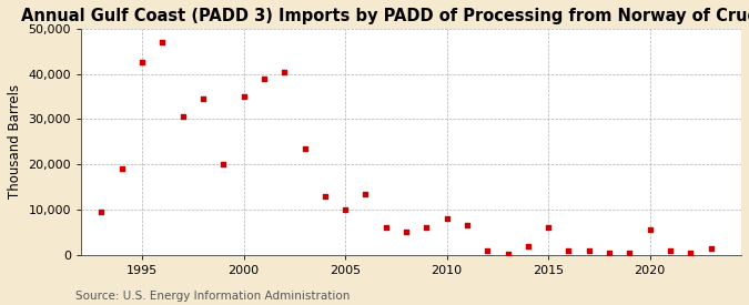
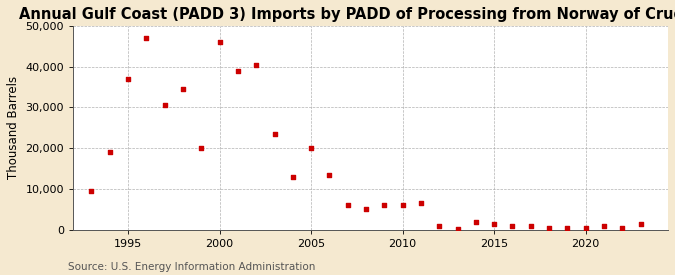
1995: 42,500 -> 37,000
2000: 35,000 -> 46,000
2005: 10,000 -> 20,000
2010: 8,000 -> 6,000
2015: 6,000 -> 1,500
2020: 5,500 -> 500
